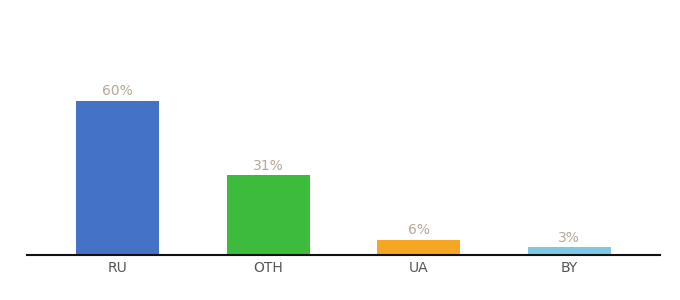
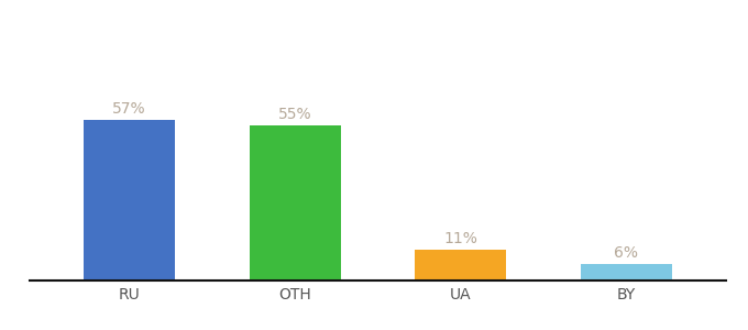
RU: 60% -> 57%
OTH: 31% -> 55%
UA: 6% -> 11%
BY: 3% -> 6%
